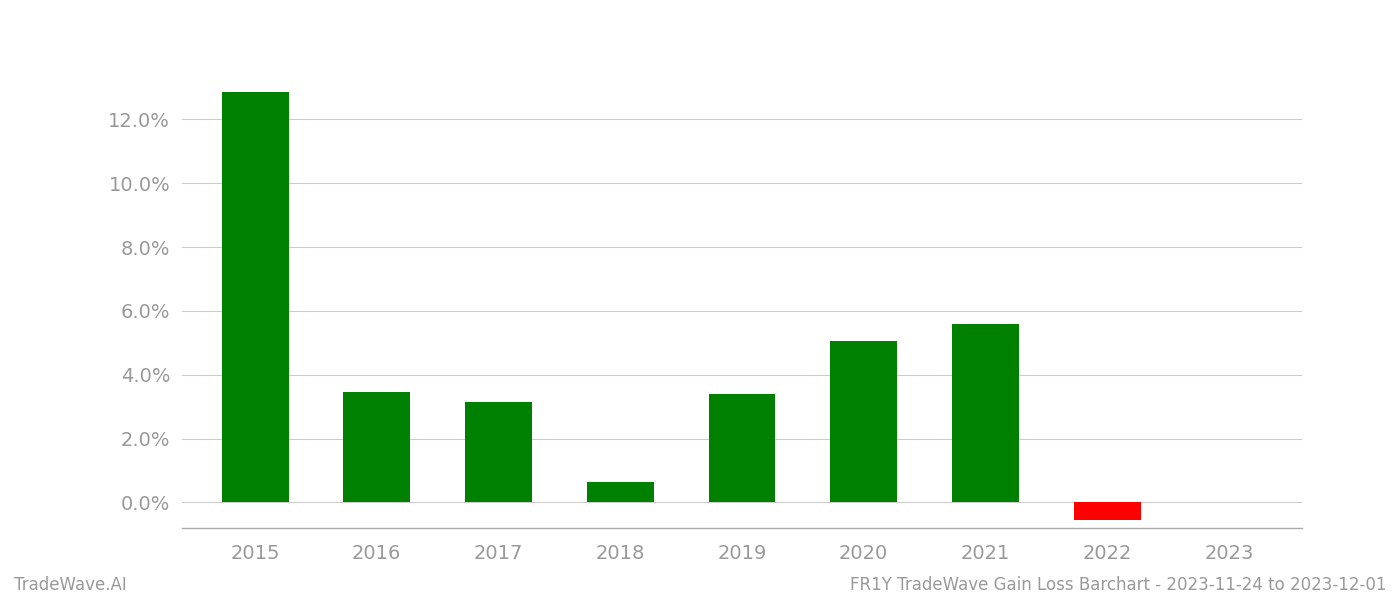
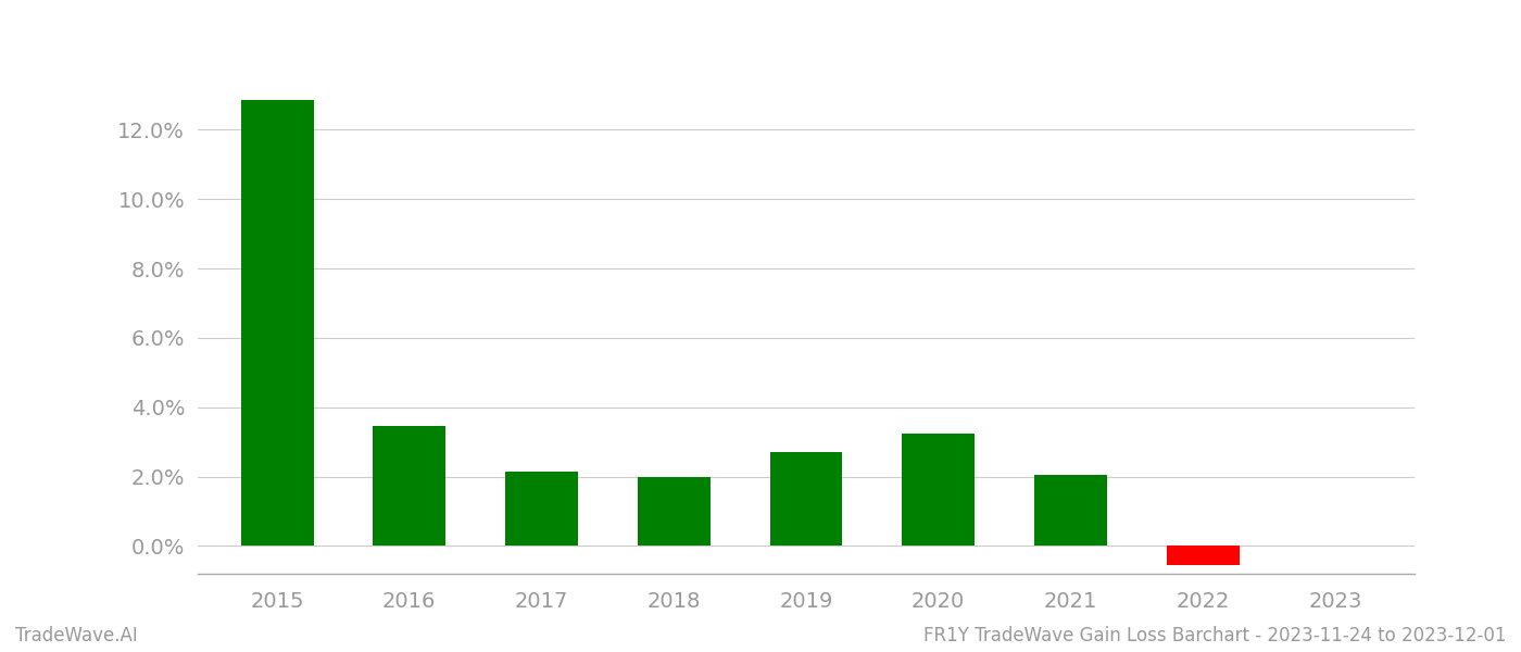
2017: 3.15% -> 2.15%
2018: 0.65% -> 2.00%
2019: 3.40% -> 2.70%
2020: 5.05% -> 3.25%
2021: 5.60% -> 2.05%
